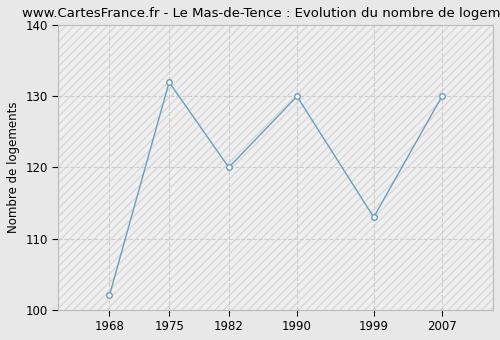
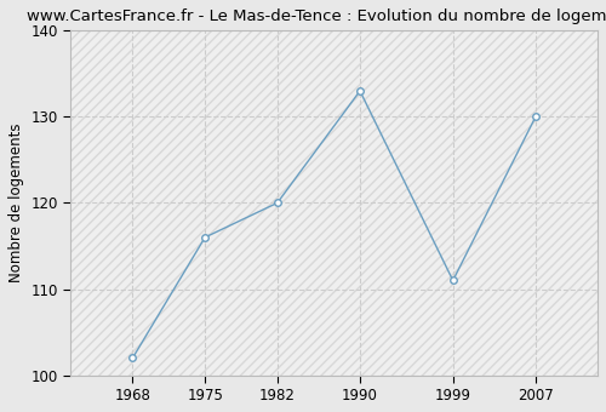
1975: 132 -> 116
1990: 130 -> 133
1999: 113 -> 111
